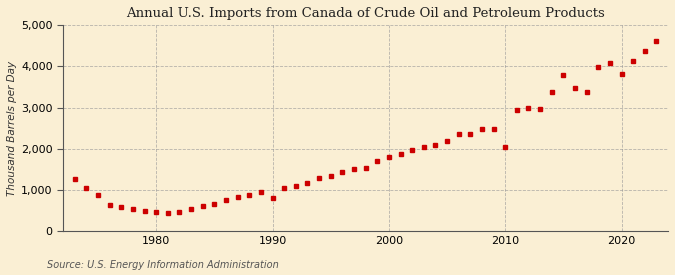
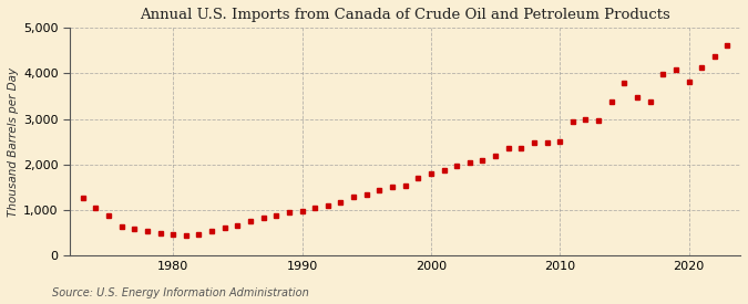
1990: 800 -> 980
2010: 2,050 -> 2,510
